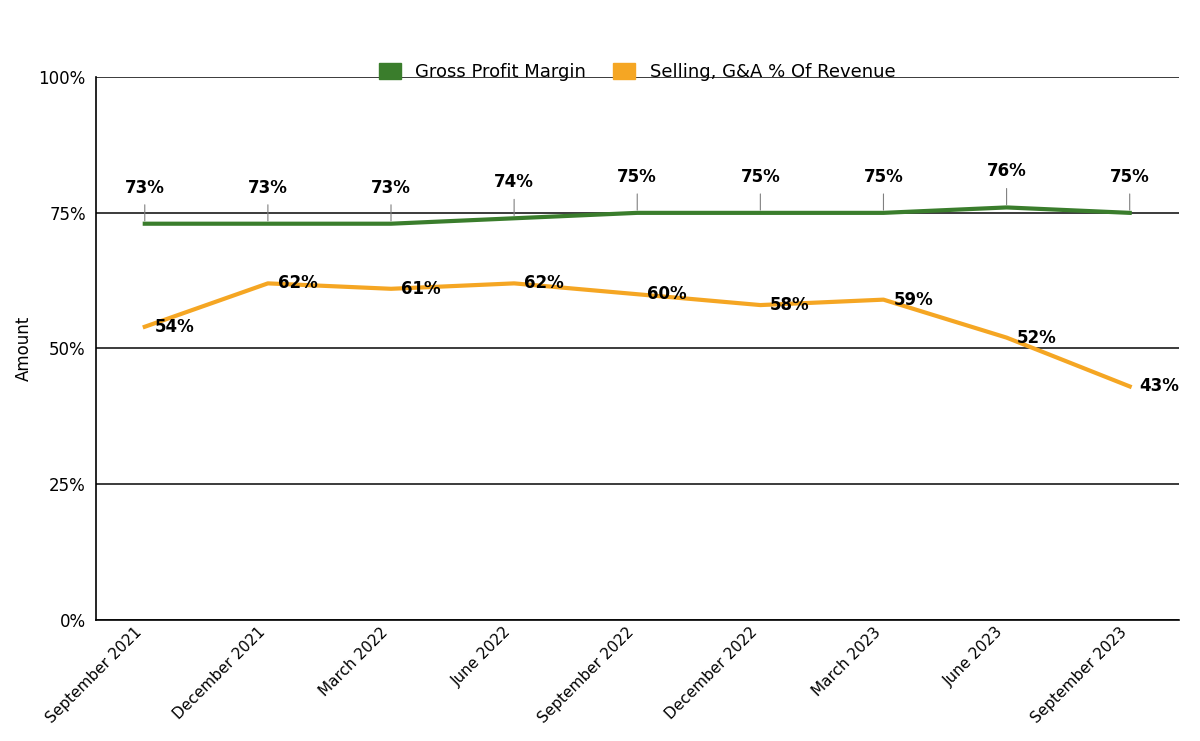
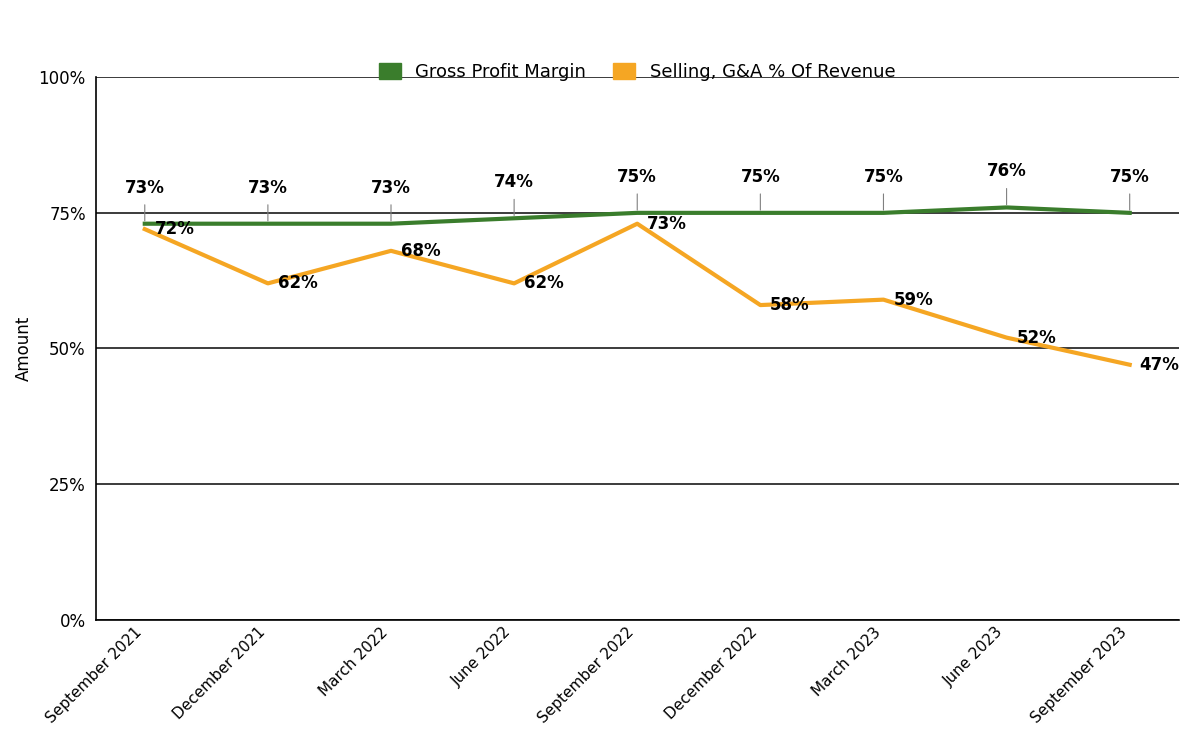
Selling, G&A % Of Revenue/September 2021: 54% -> 72%
Selling, G&A % Of Revenue/March 2022: 61% -> 68%
Selling, G&A % Of Revenue/September 2022: 60% -> 73%
Selling, G&A % Of Revenue/September 2023: 43% -> 47%
